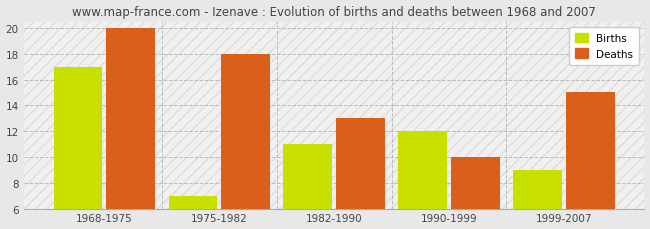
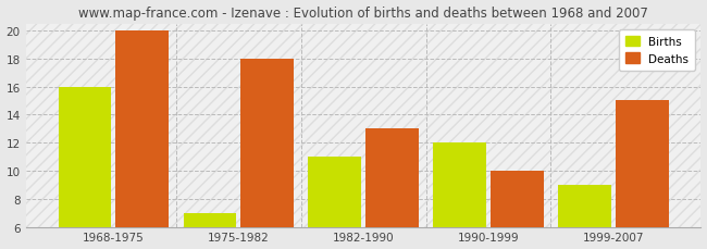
Births/1968-1975: 17 -> 16
